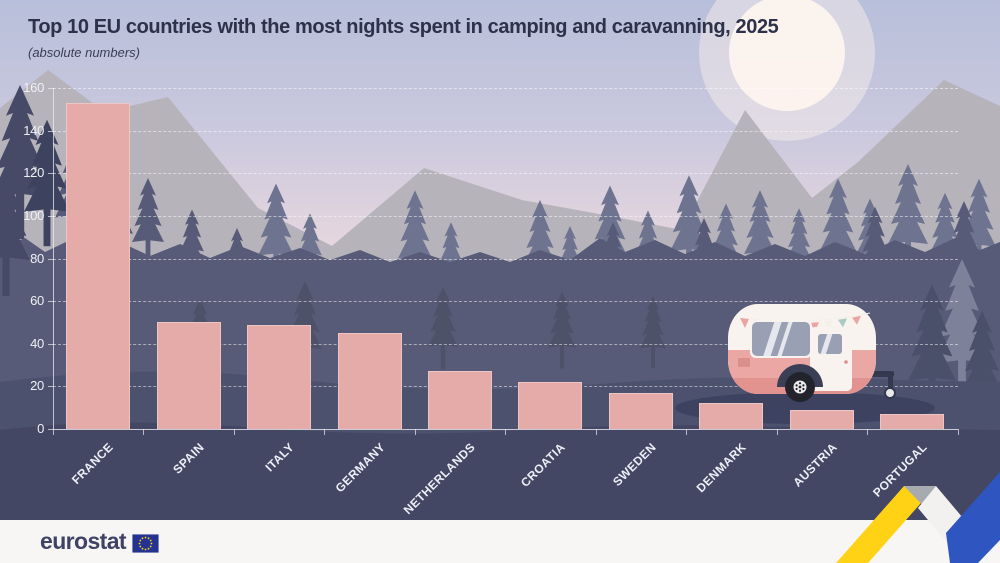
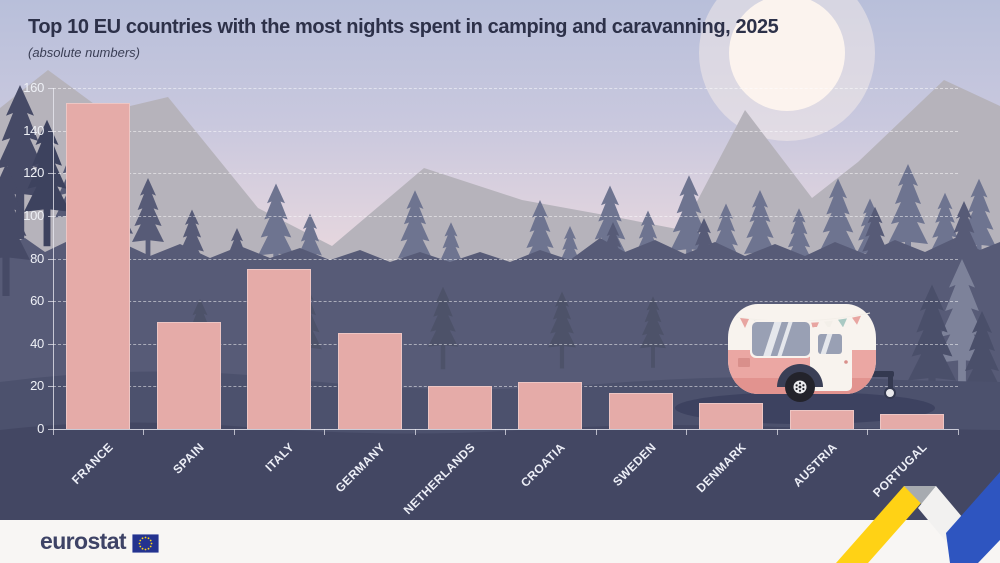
ITALY: 49 -> 75
NETHERLANDS: 27 -> 20
